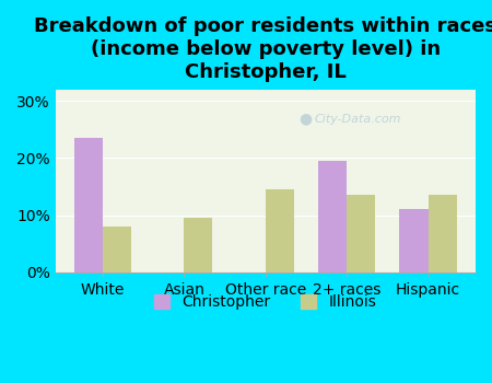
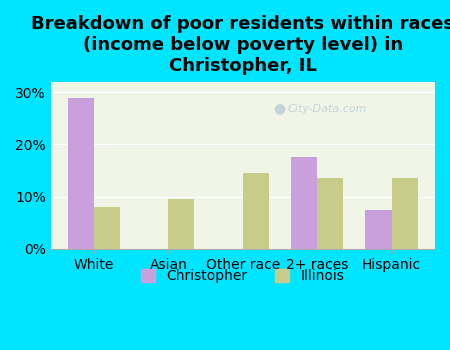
Christopher/White: 23.5% -> 28.8%
Christopher/2+ races: 19.5% -> 17.6%
Christopher/Hispanic: 11.0% -> 7.4%
